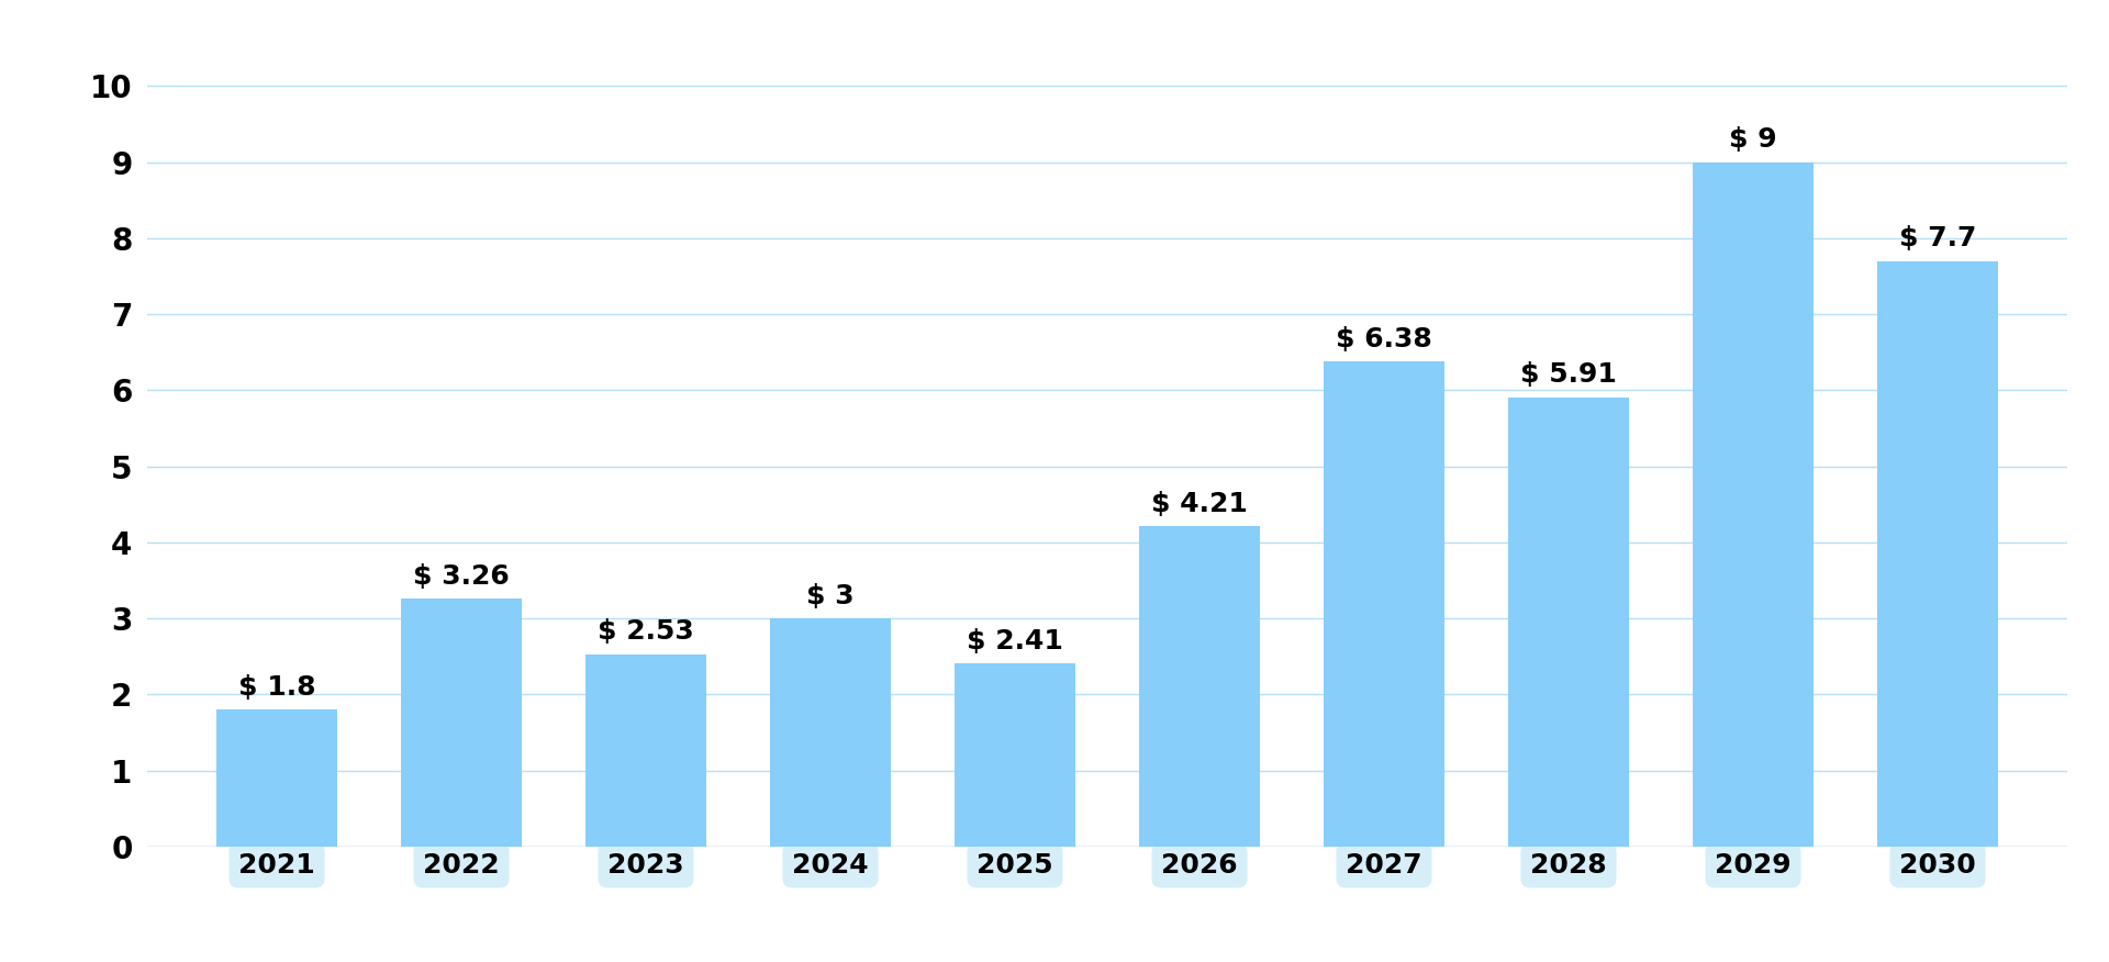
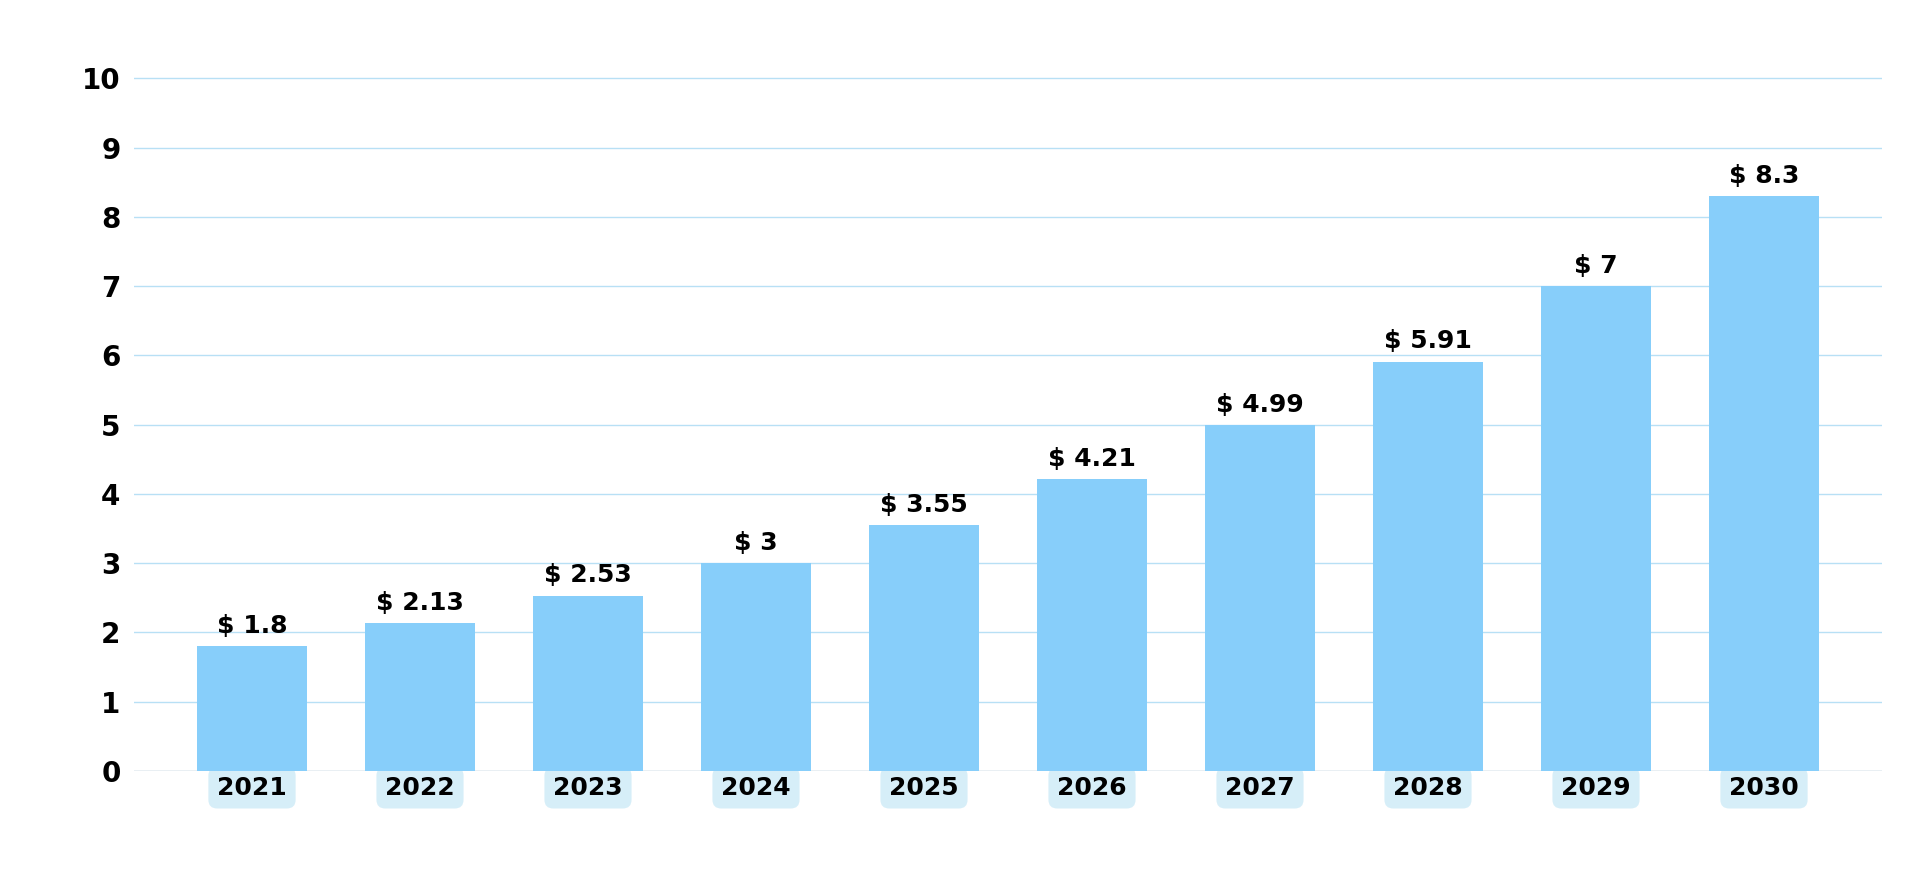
2022: 3.26 -> 2.13
2025: 2.41 -> 3.55
2027: 6.38 -> 4.99
2029: 9 -> 7
2030: 7.7 -> 8.3
